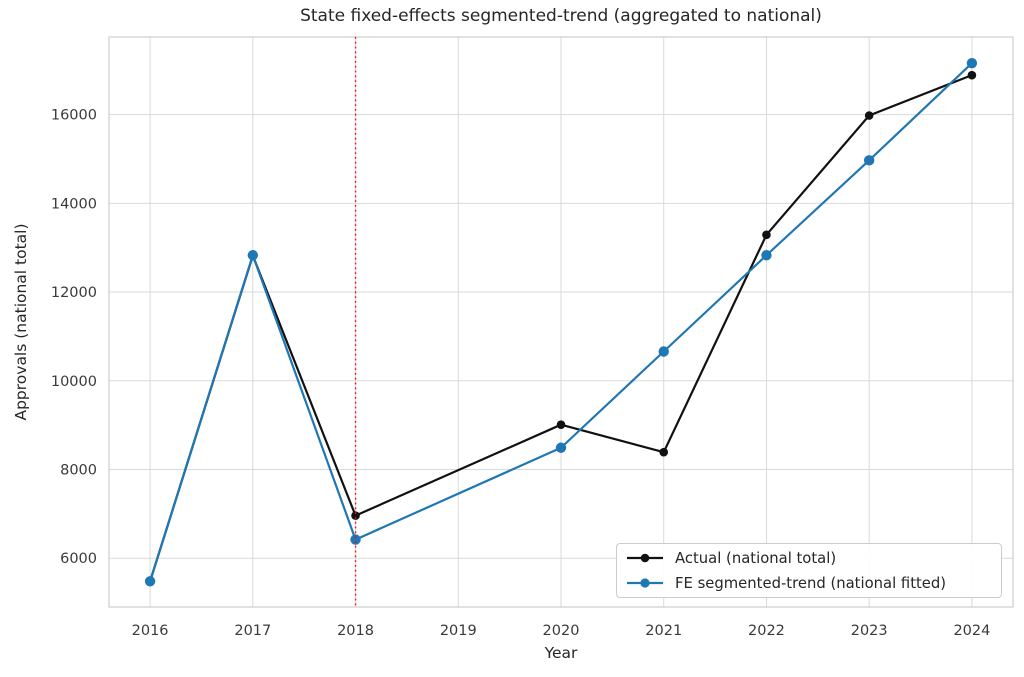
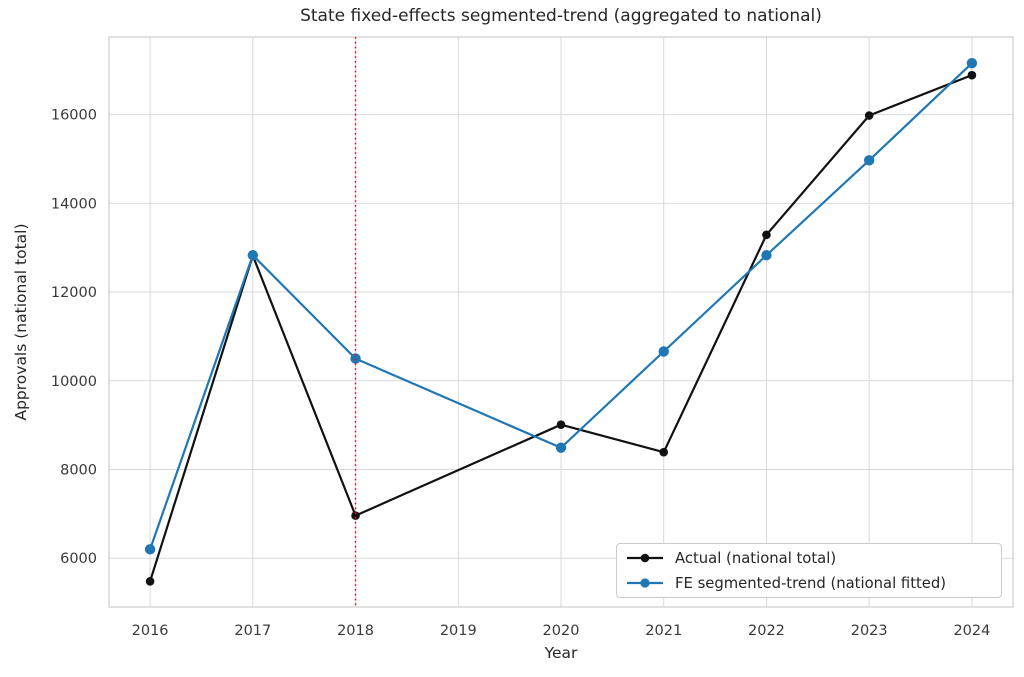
FE segmented-trend (national fitted)/2016: 5500 -> 6200
FE segmented-trend (national fitted)/2018: 6400 -> 10500
